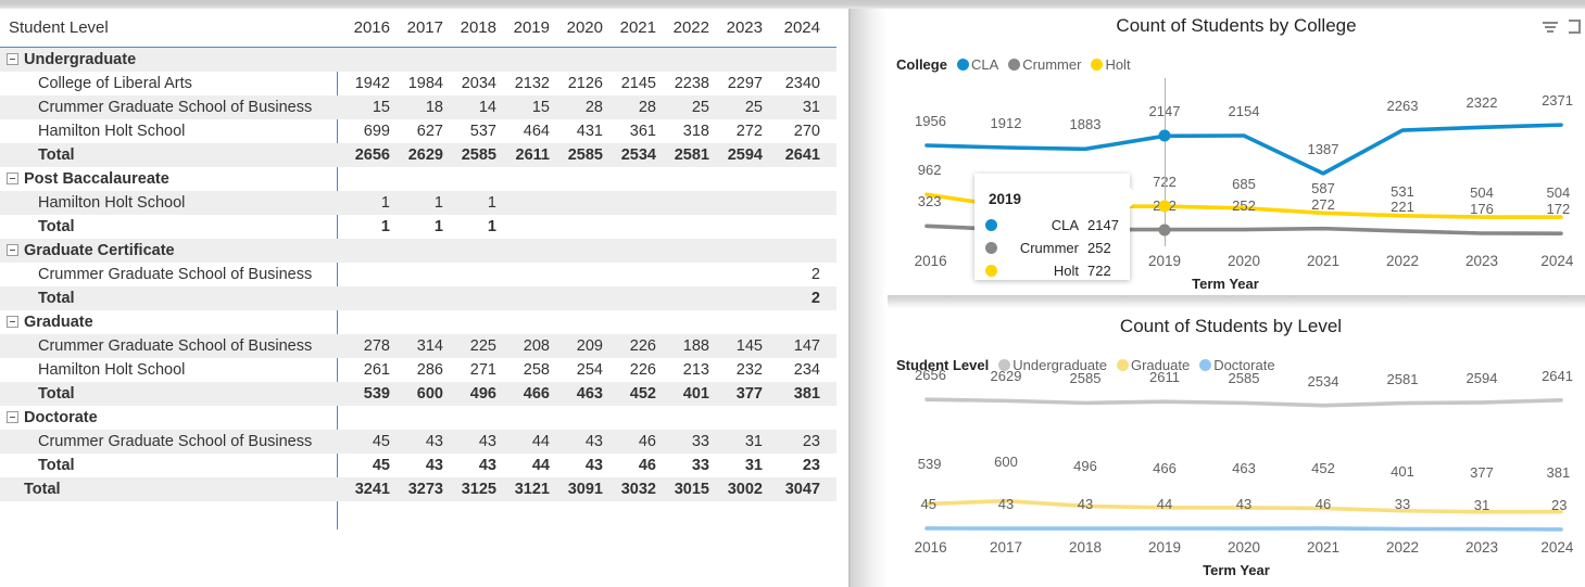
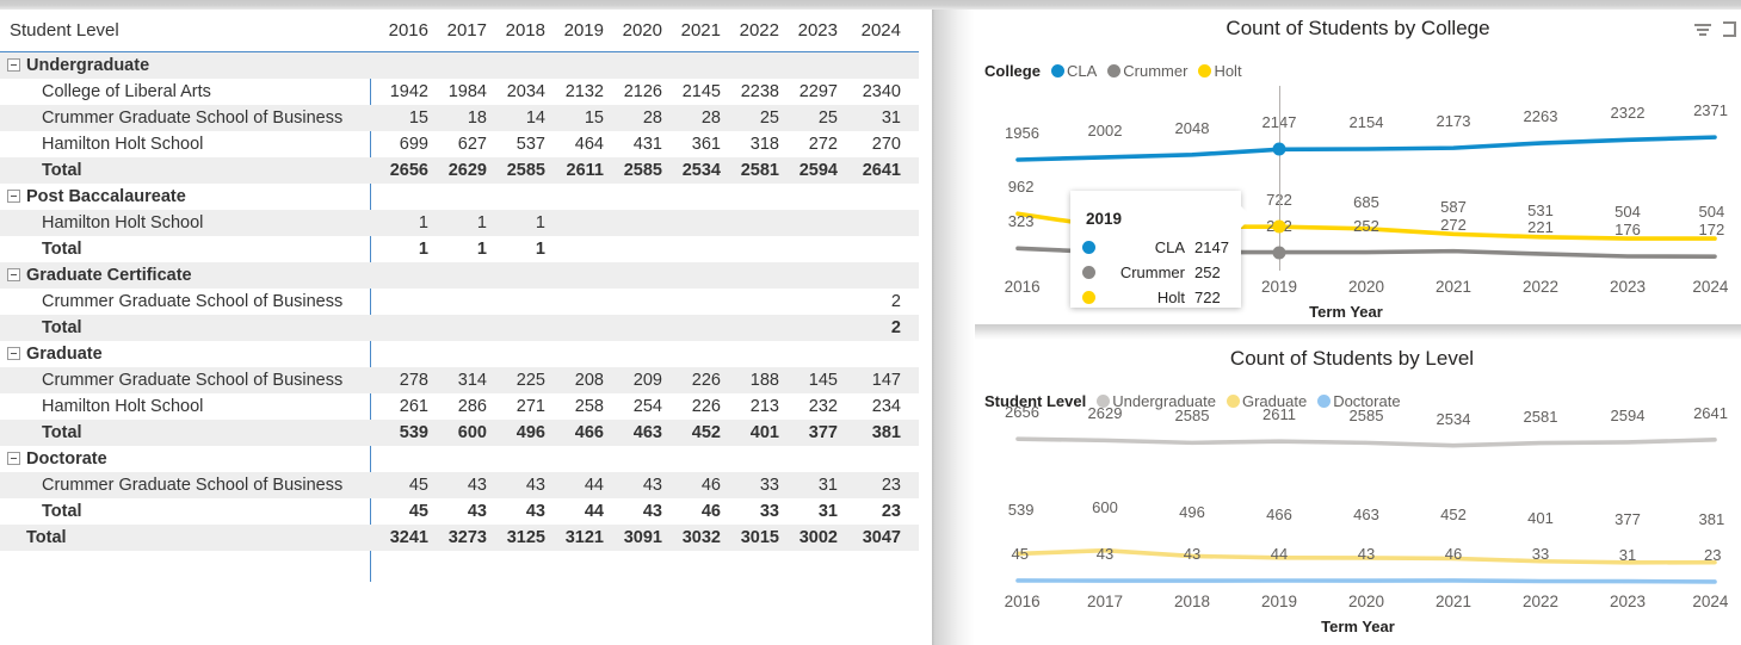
Count of Students by College/CLA/2017: 1912 -> 2002
Count of Students by College/CLA/2018: 1883 -> 2048
Count of Students by College/CLA/2021: 1387 -> 2173
